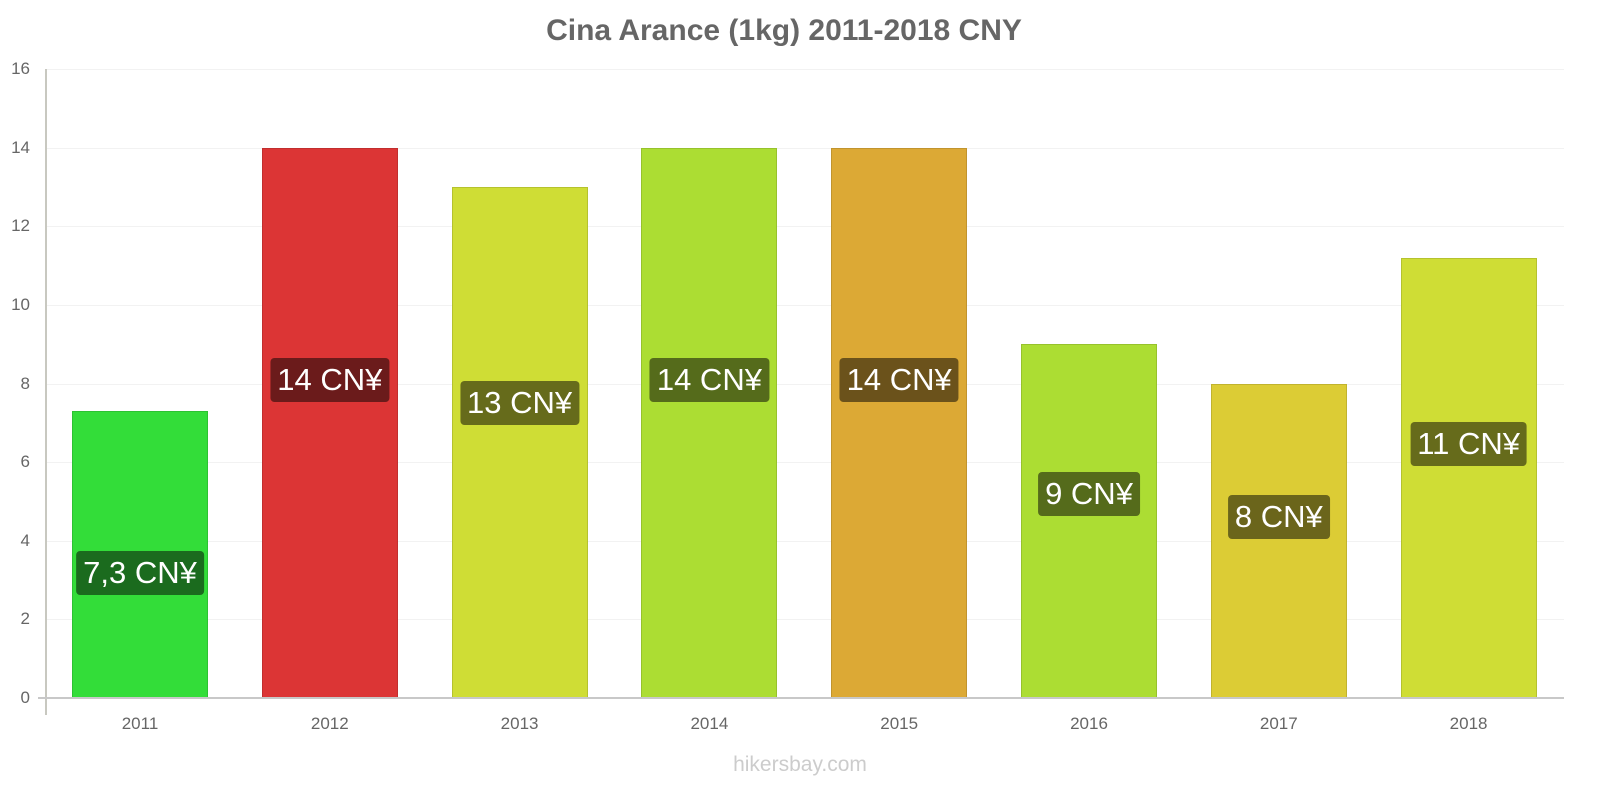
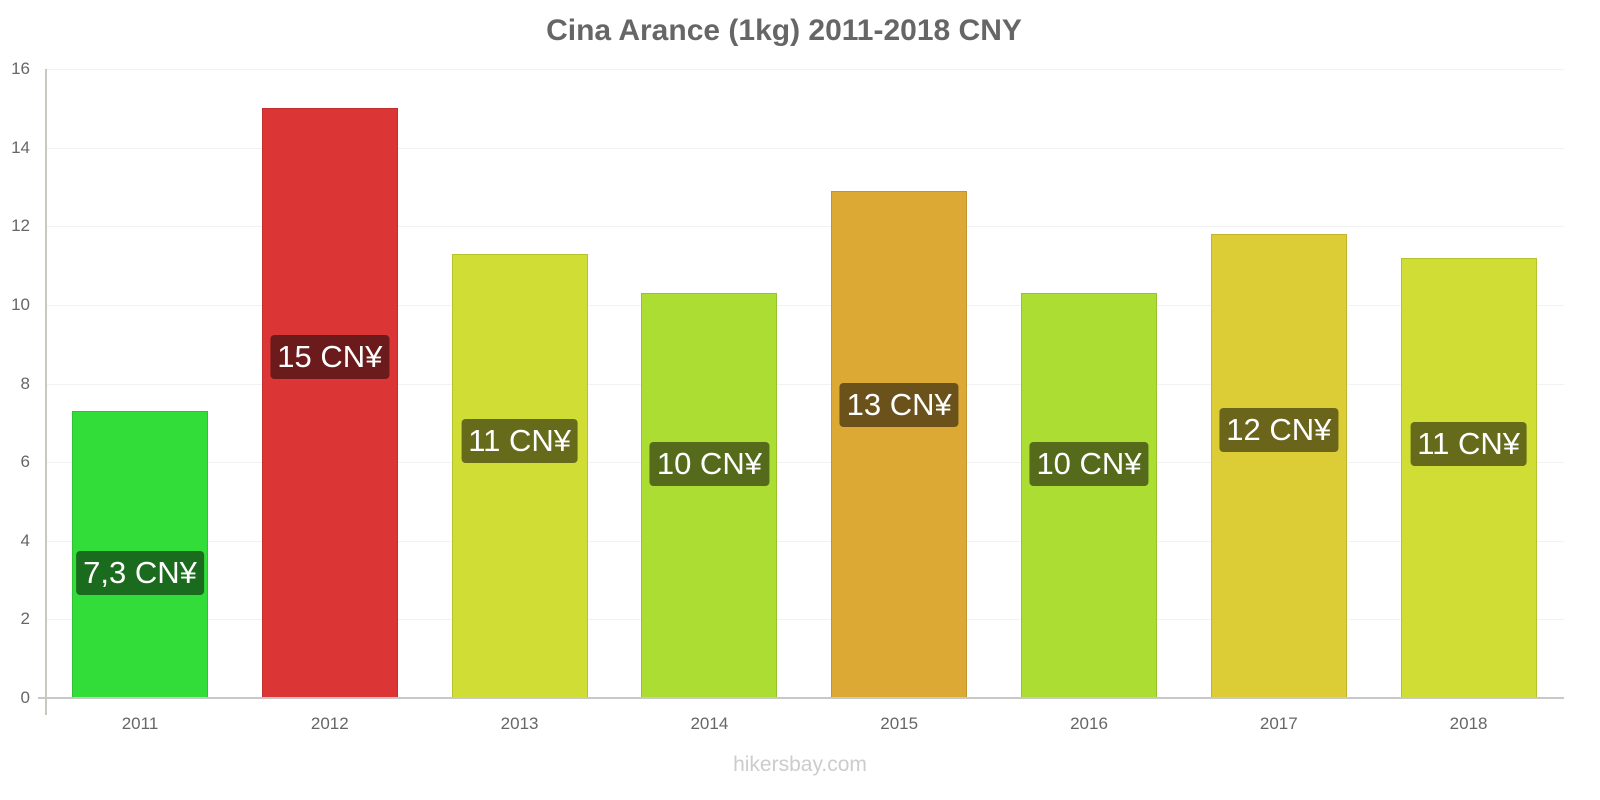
2012: 14 -> 15
2013: 13 -> 11
2014: 14 -> 10
2015: 14 -> 13
2016: 9 -> 10
2017: 8 -> 12
